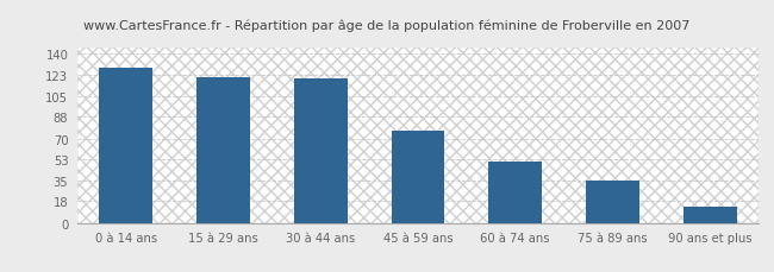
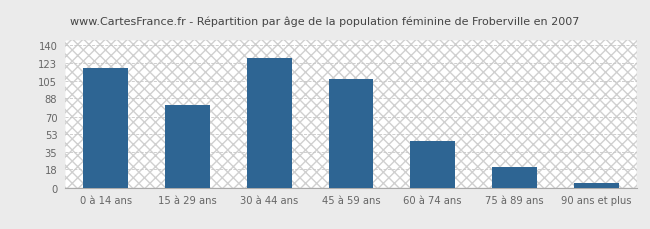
0 à 14 ans: 129 -> 118
15 à 29 ans: 121 -> 81
30 à 44 ans: 120 -> 128
45 à 59 ans: 76 -> 107
60 à 74 ans: 51 -> 46
75 à 89 ans: 35 -> 20
90 ans et plus: 13 -> 5
